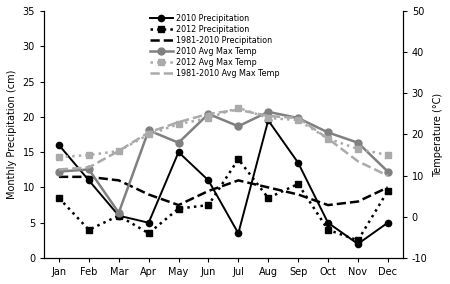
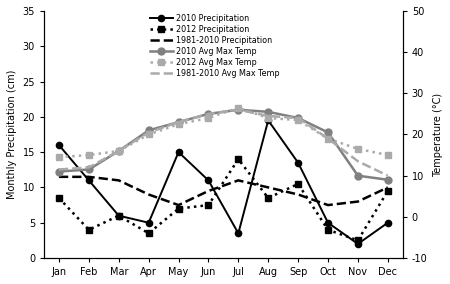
2010 Avg Max Temp/Mar: 1.0 -> 16.0
2010 Avg Max Temp/May: 18.0 -> 23.0
2010 Avg Max Temp/Jul: 22.0 -> 26.0
2010 Avg Max Temp/Nov: 18.0 -> 10.0
2010 Avg Max Temp/Dec: 11.0 -> 9.0
